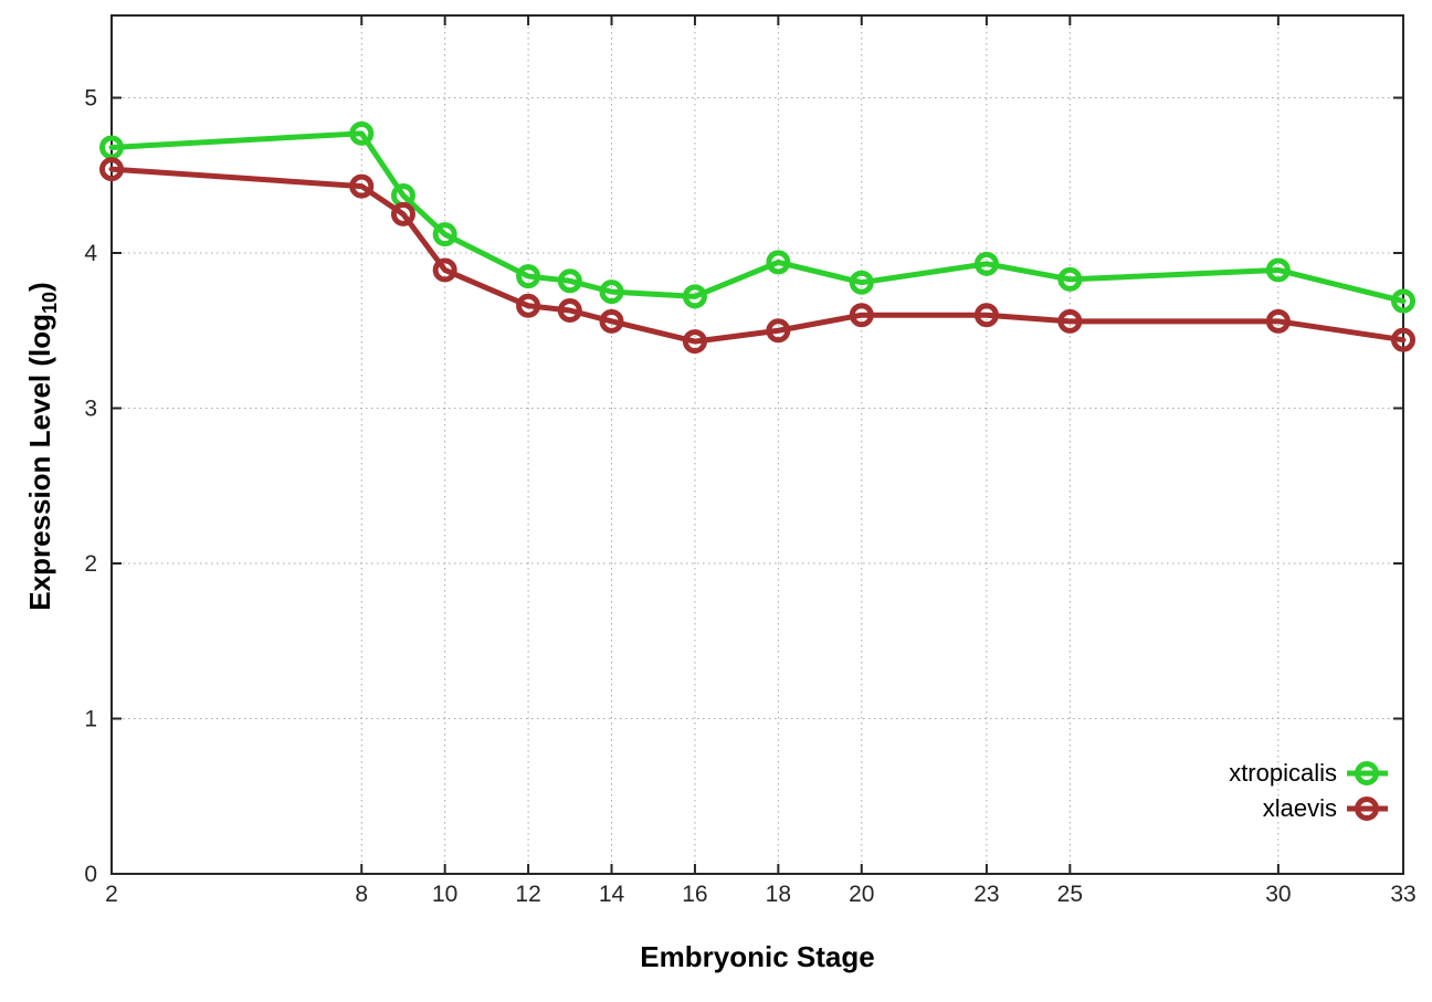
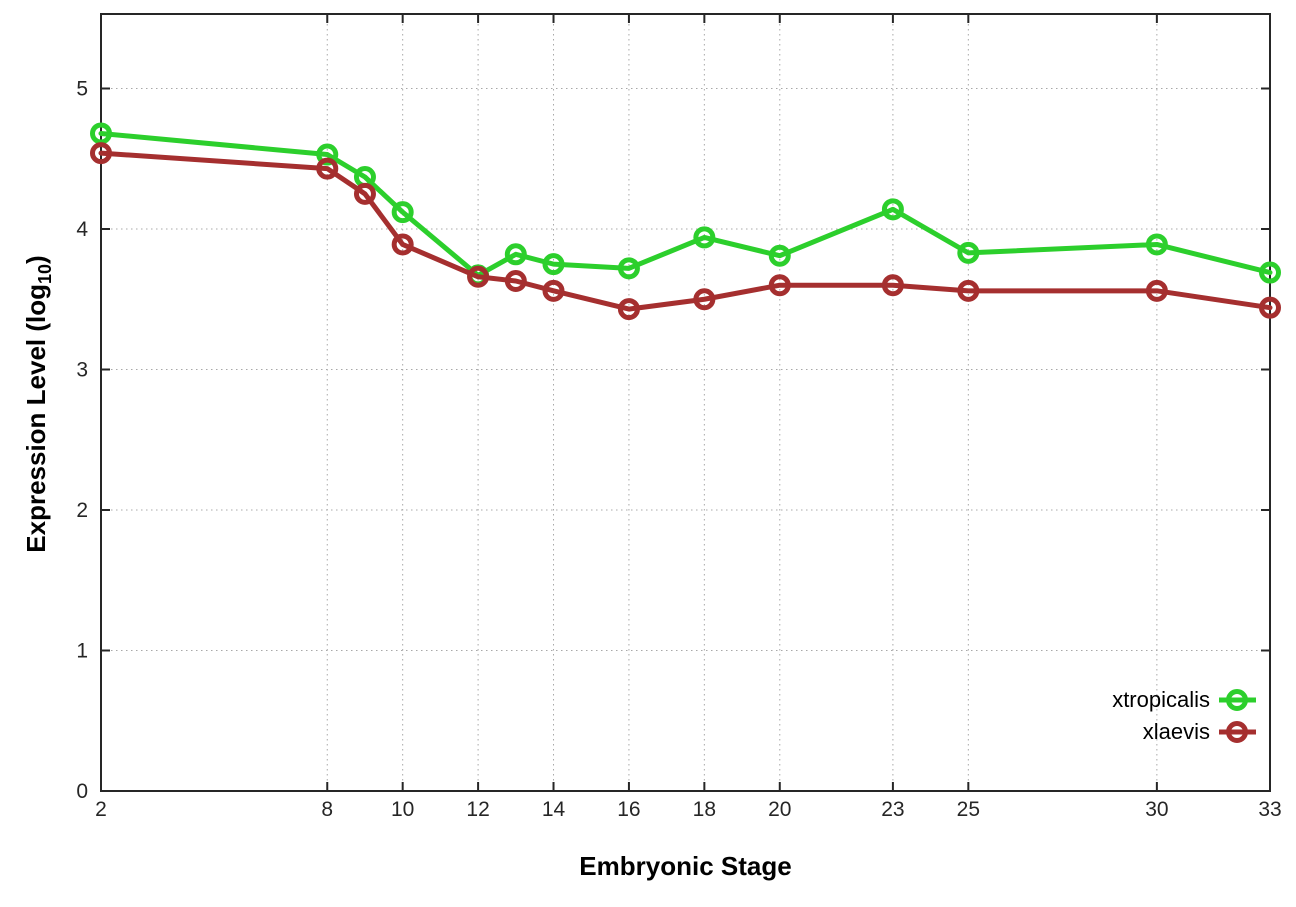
xtropicalis/8: 4.77 -> 4.53
xtropicalis/12: 3.85 -> 3.67
xtropicalis/23: 3.93 -> 4.14
